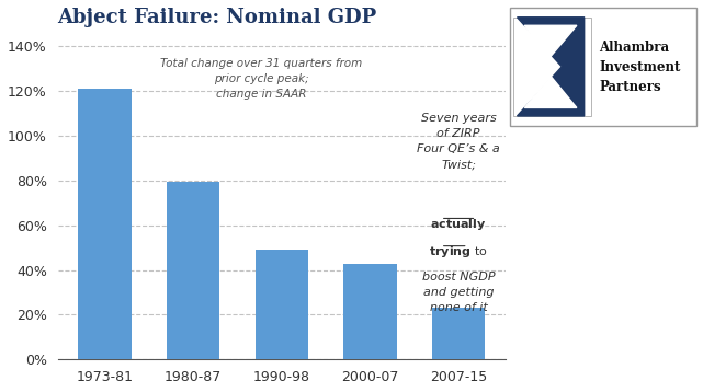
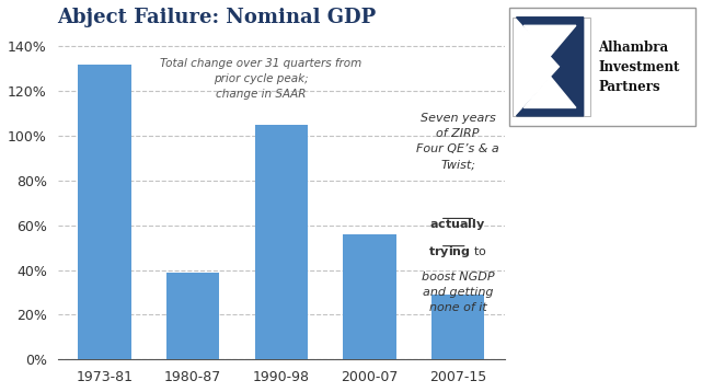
1973-81: 121.0% -> 132.0%
1980-87: 79.5% -> 39.0%
1990-98: 49.0% -> 105.0%
2000-07: 42.5% -> 56.0%
2007-15: 23.0% -> 29.0%
